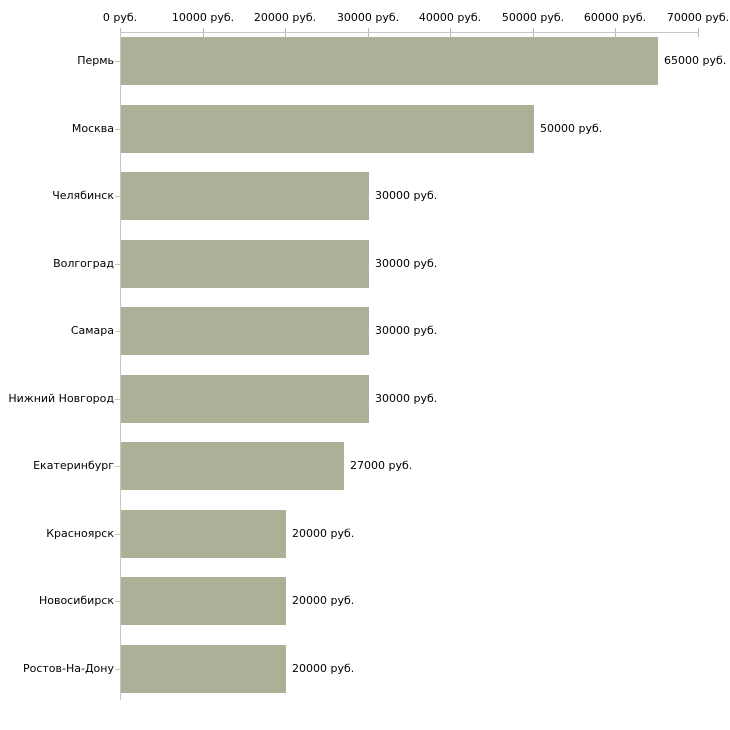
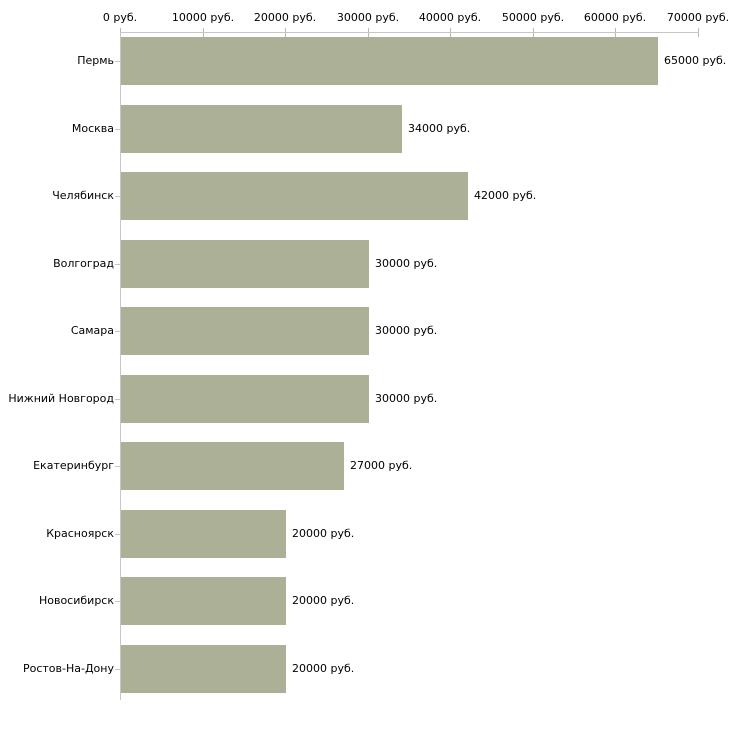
Москва: 50000 -> 34000
Челябинск: 30000 -> 42000
